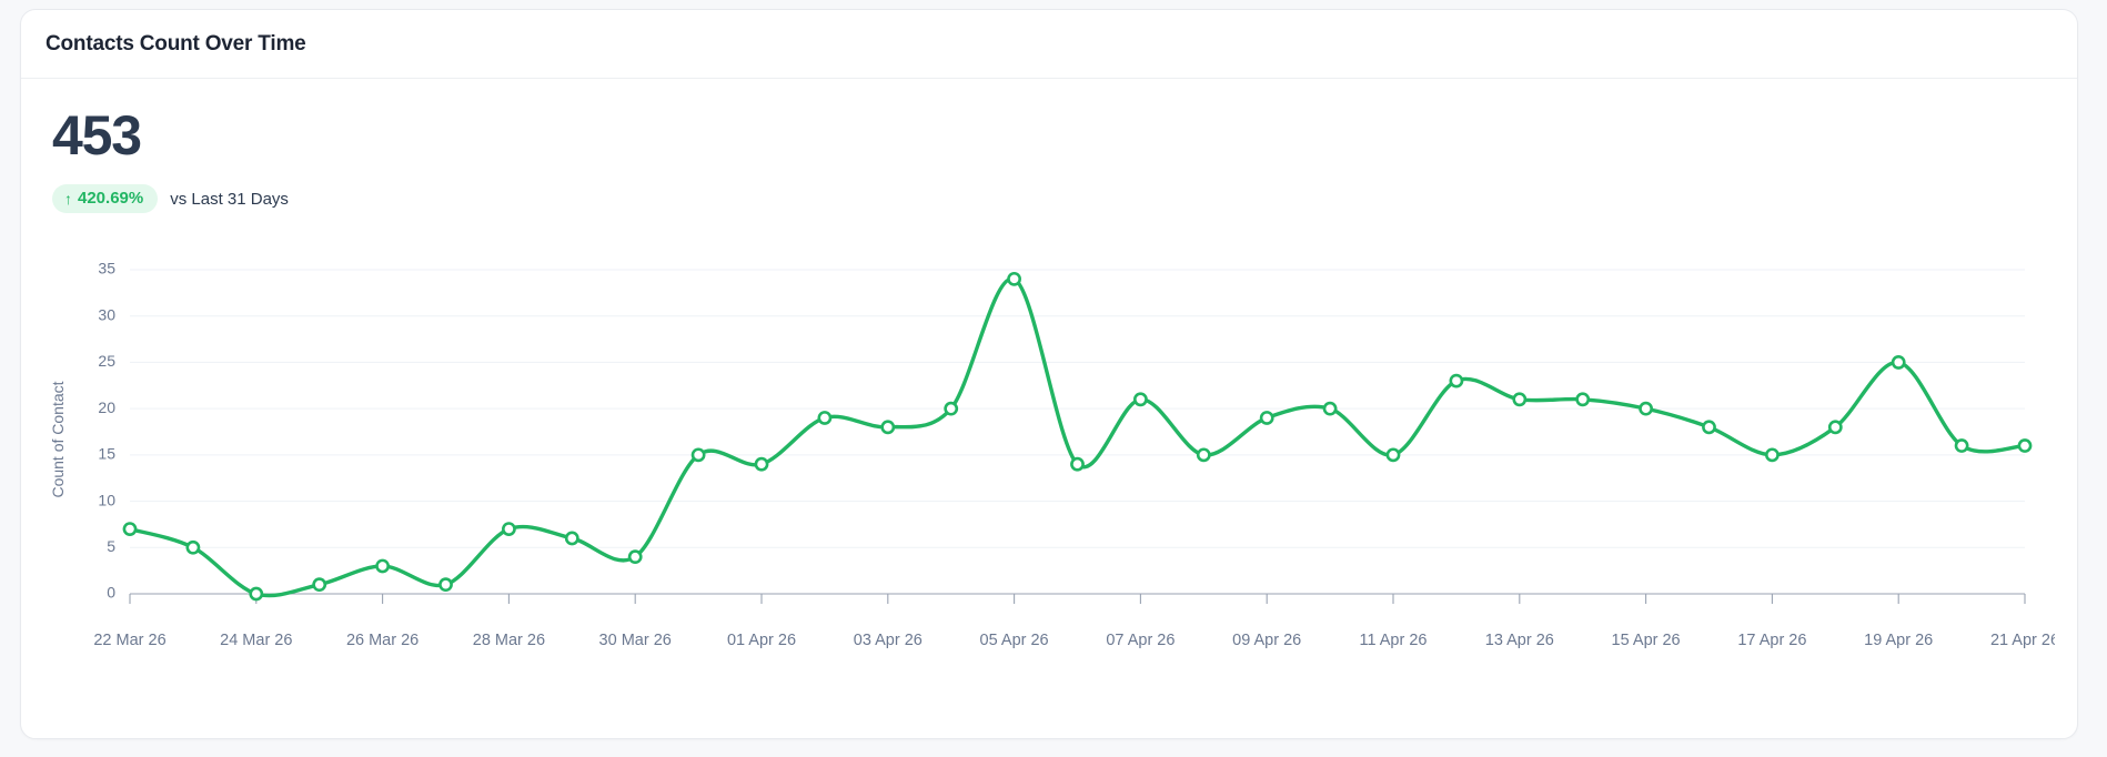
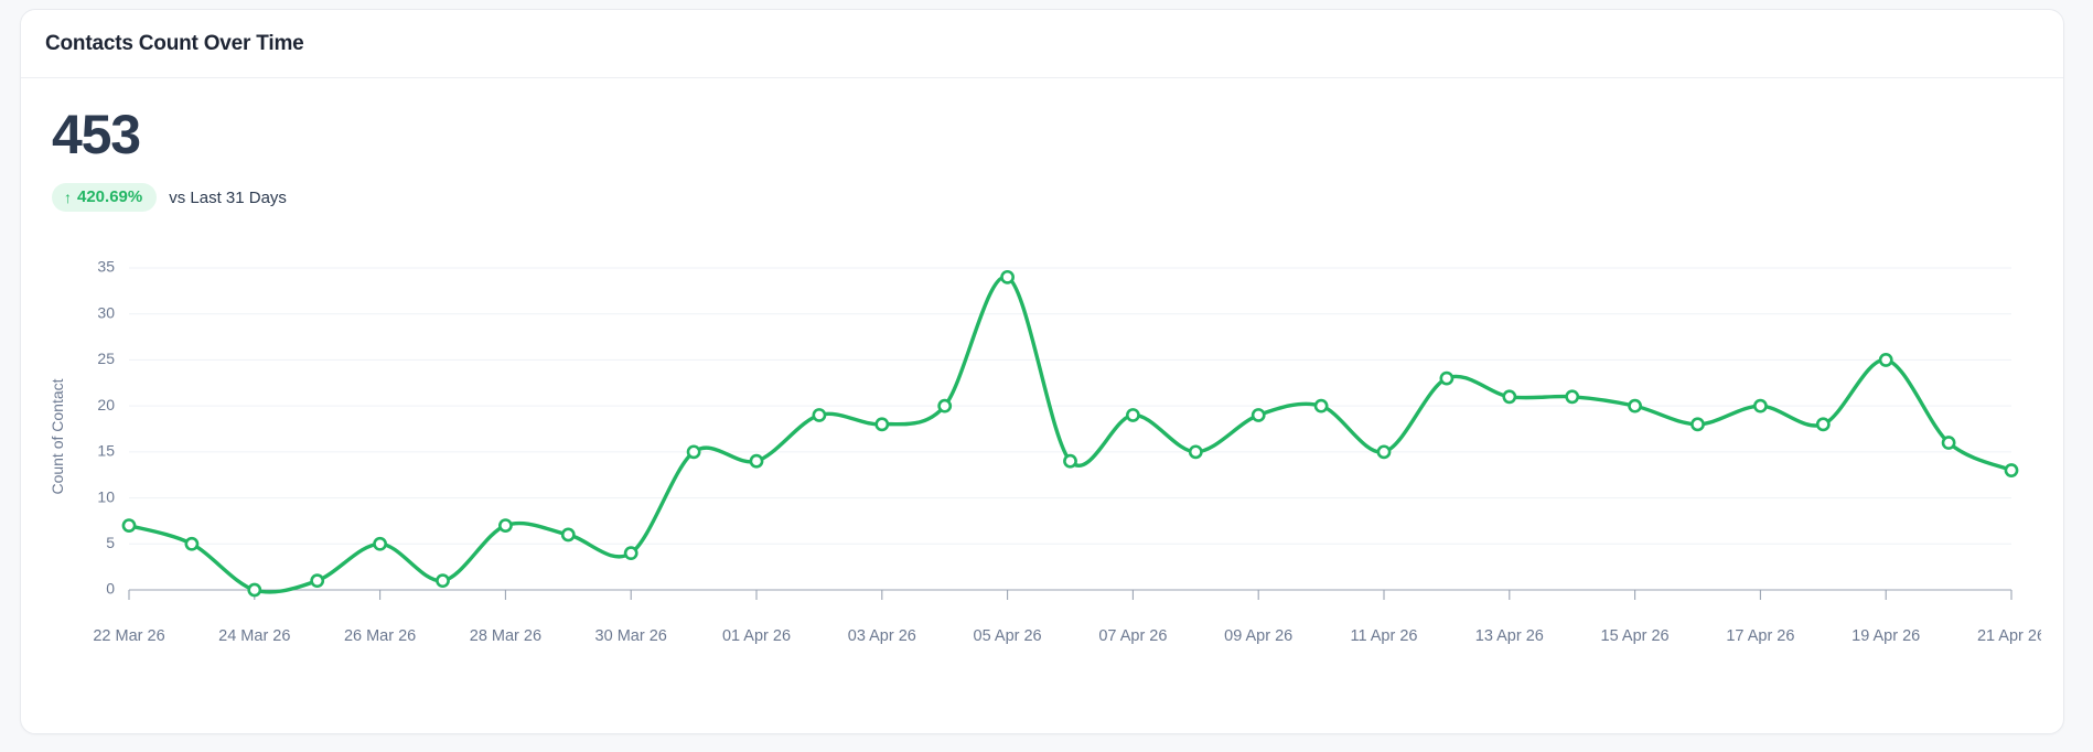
26 Mar 26: 3 -> 5
07 Apr 26: 21 -> 19
17 Apr 26: 15 -> 20
21 Apr 26: 16 -> 13
